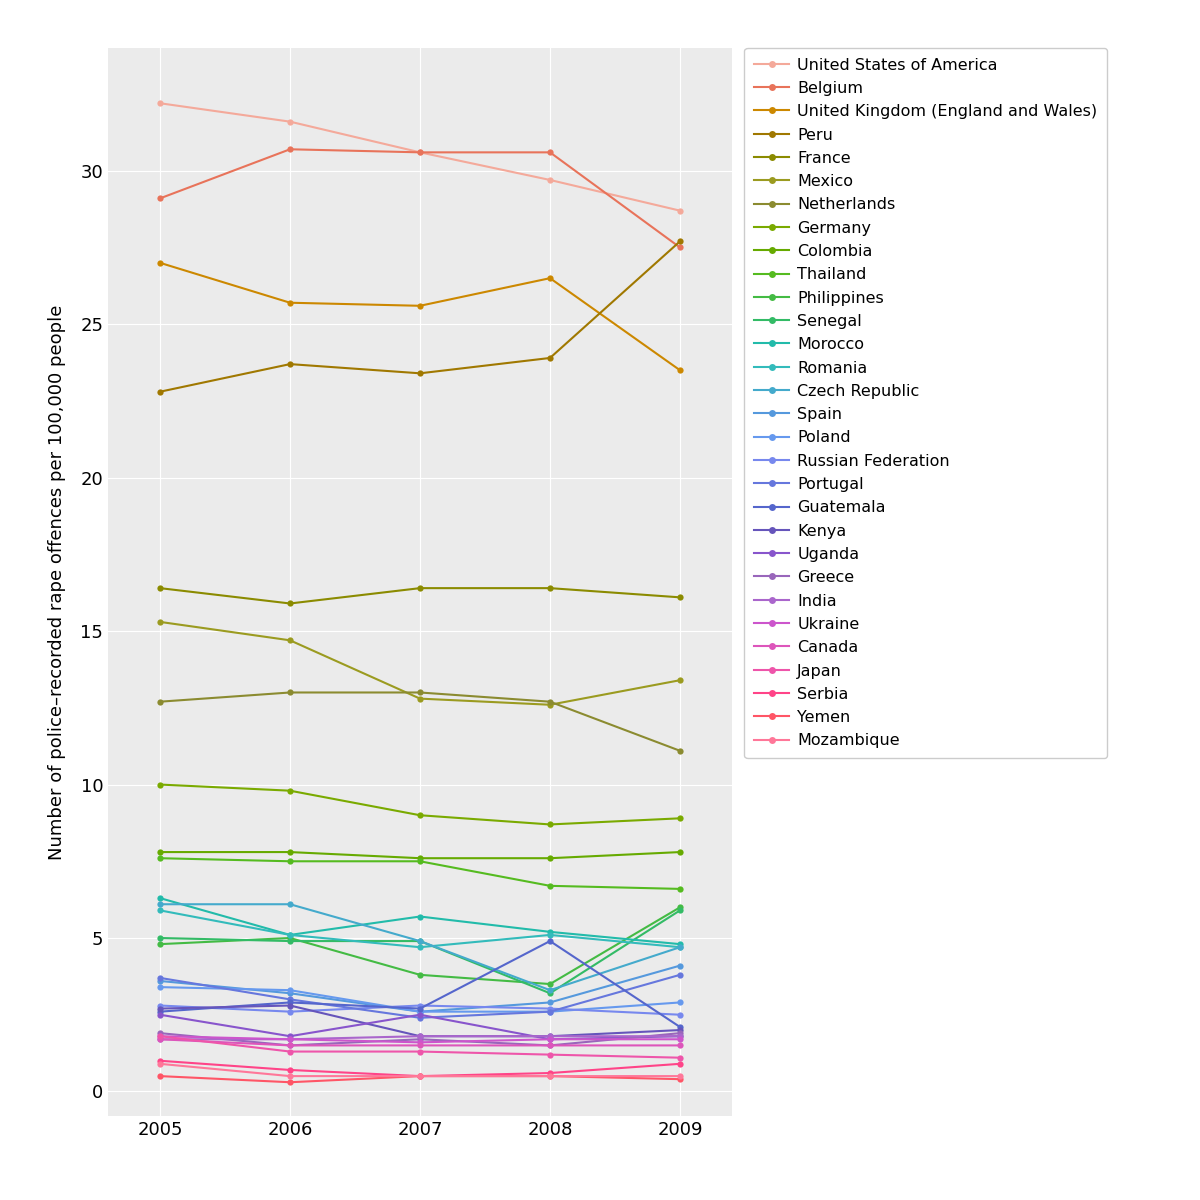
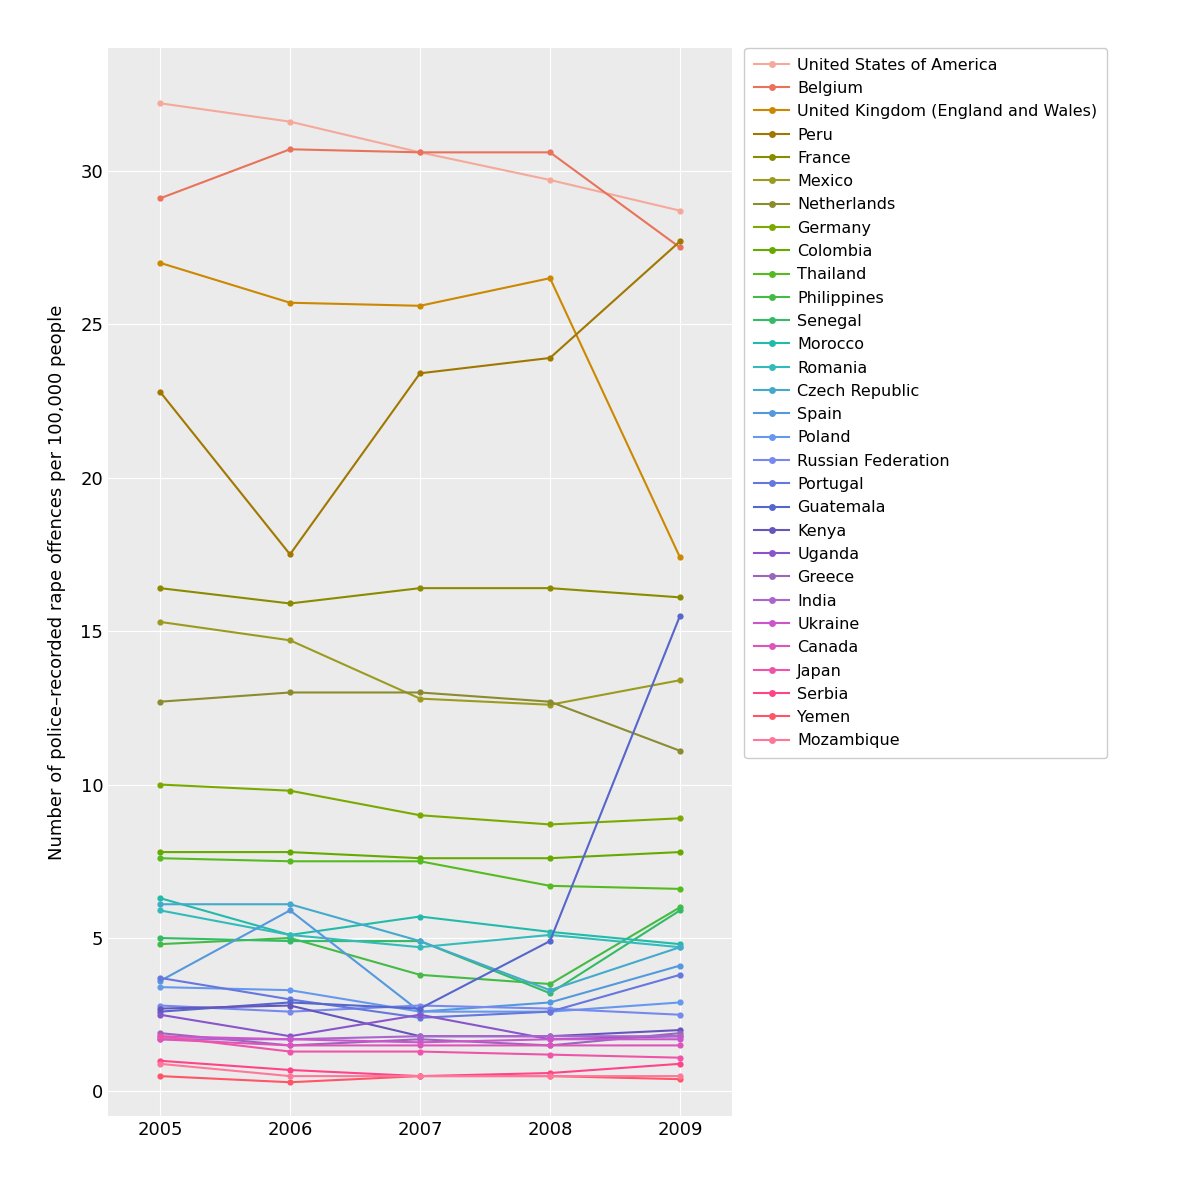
Peru/2006: 23.7 -> 17.5
Spain/2006: 3.2 -> 5.9
United Kingdom (England and Wales)/2009: 23.5 -> 17.4
Guatemala/2009: 2.1 -> 15.5
